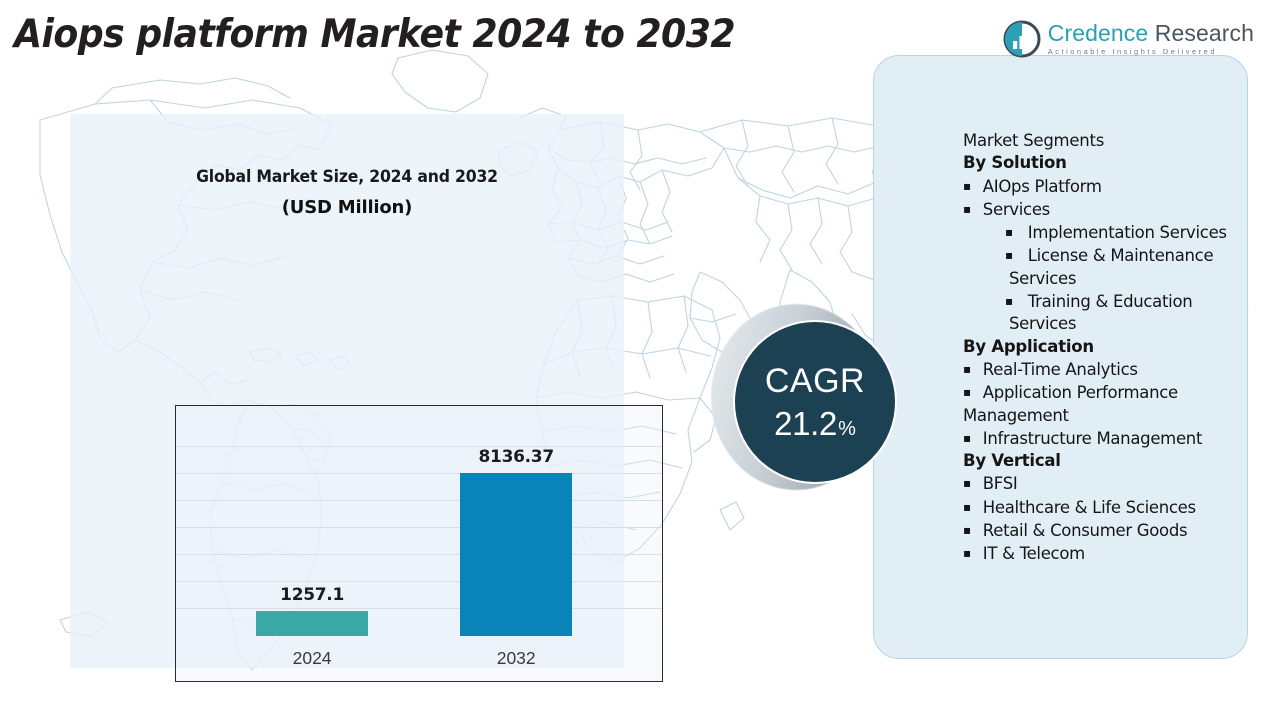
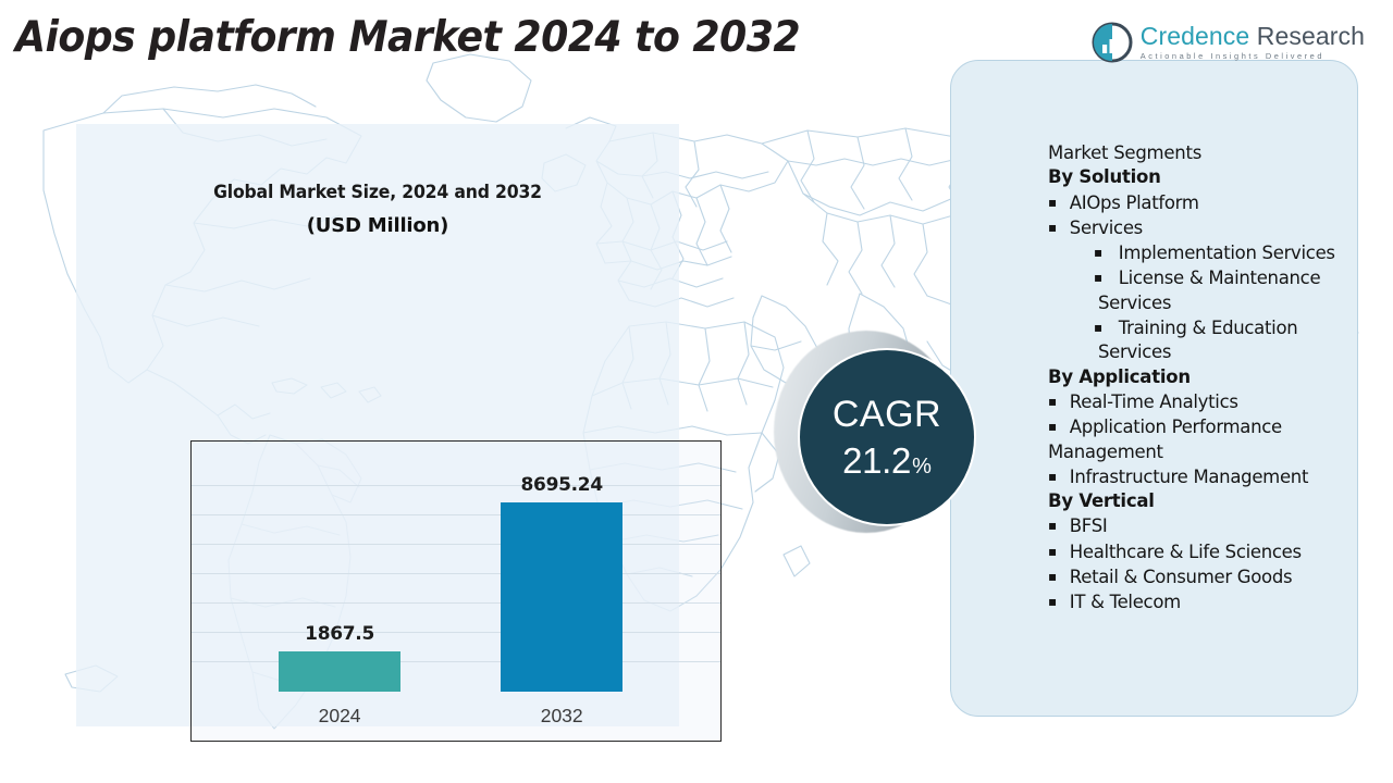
2024: 1257.1 -> 1867.5
2032: 8136.37 -> 8695.24
